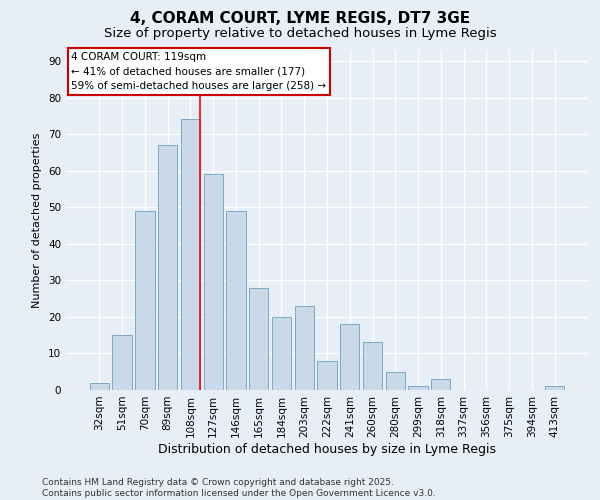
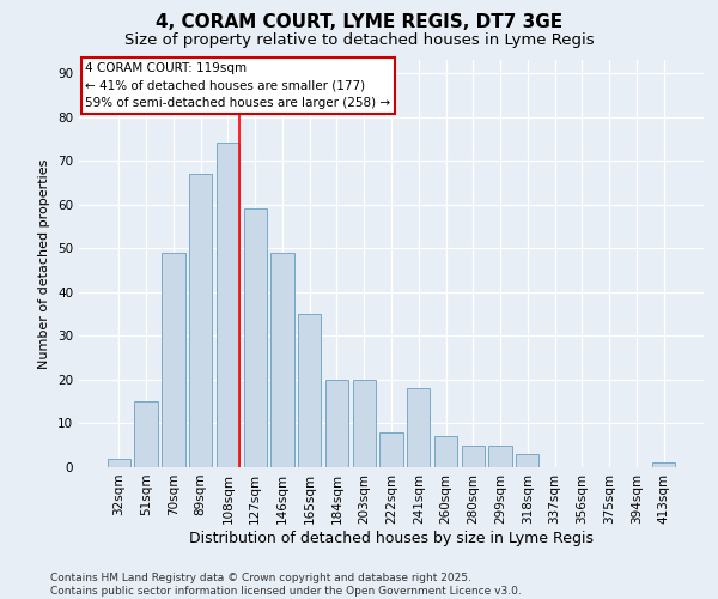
165sqm: 28 -> 35
203sqm: 23 -> 20
260sqm: 13 -> 7
299sqm: 1 -> 5
